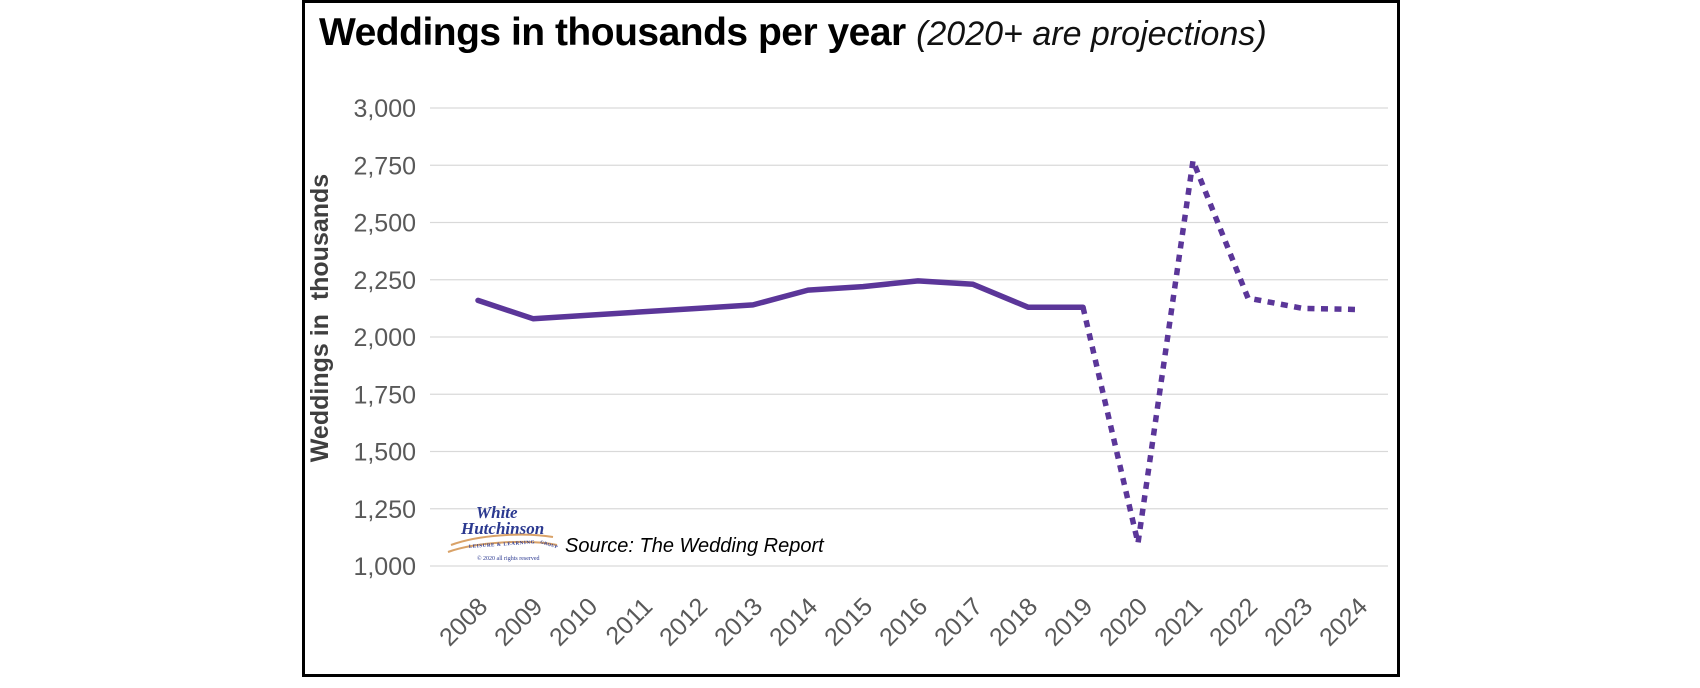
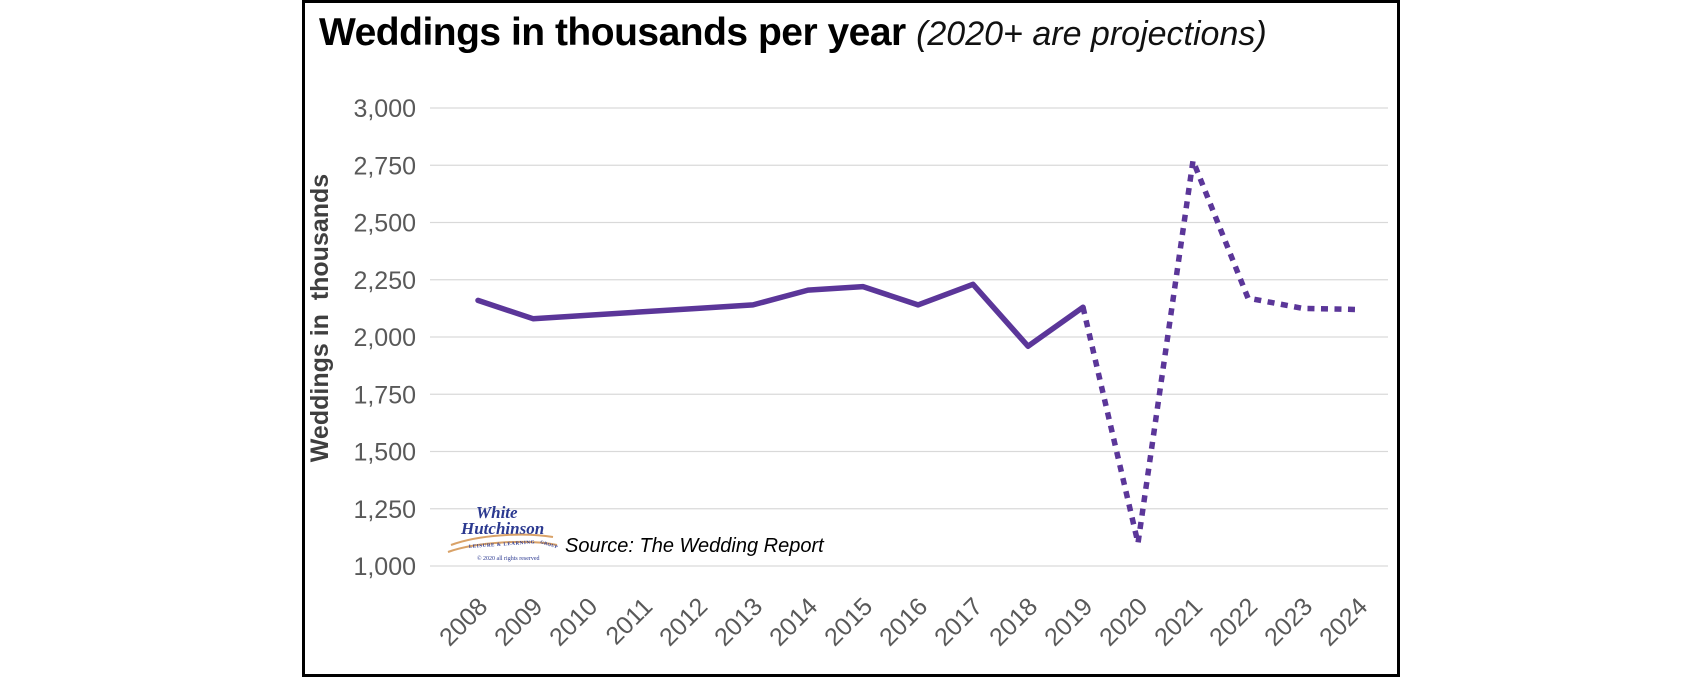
2016: 2240 -> 2140
2018: 2130 -> 1960
